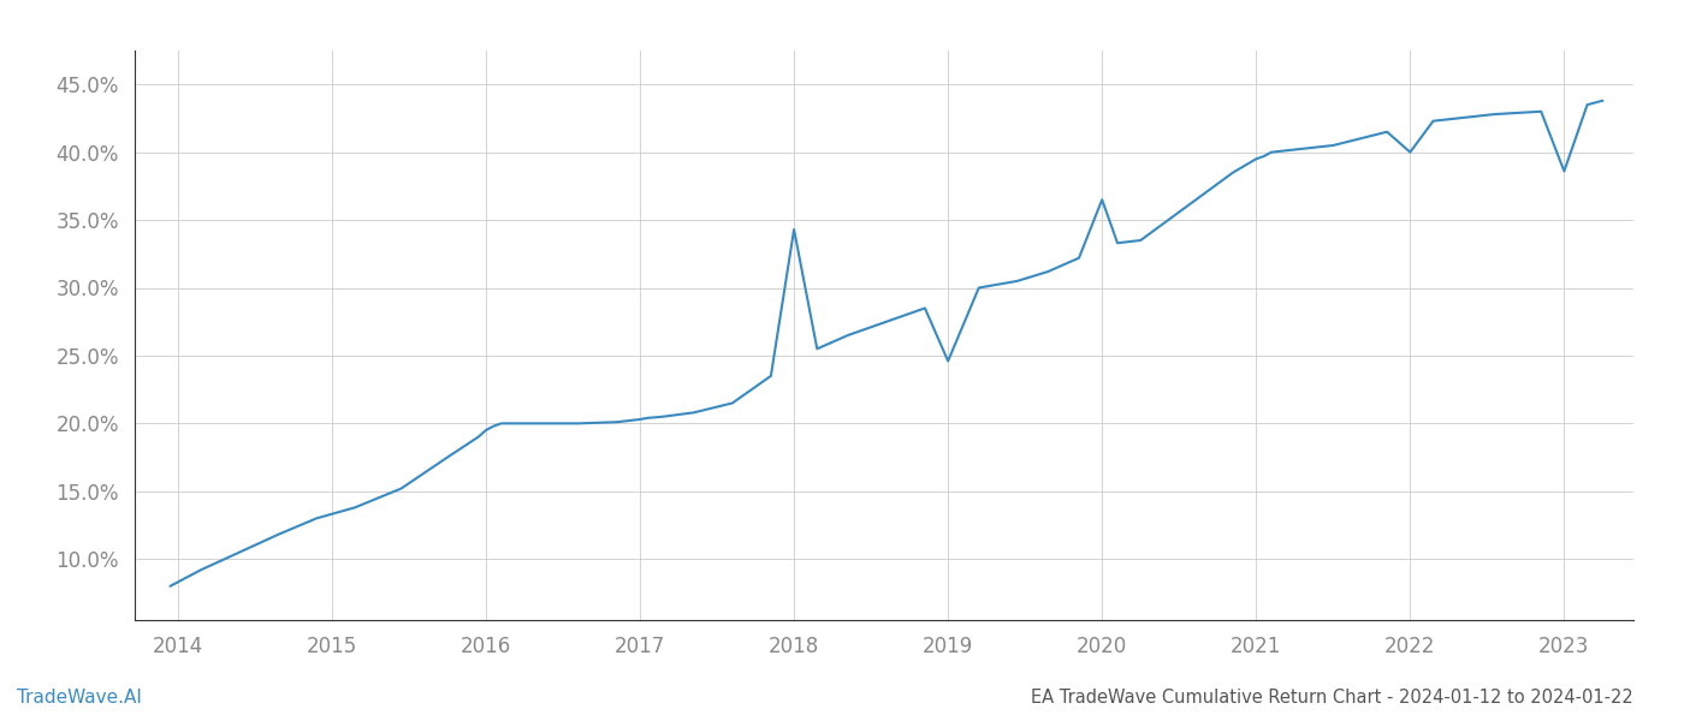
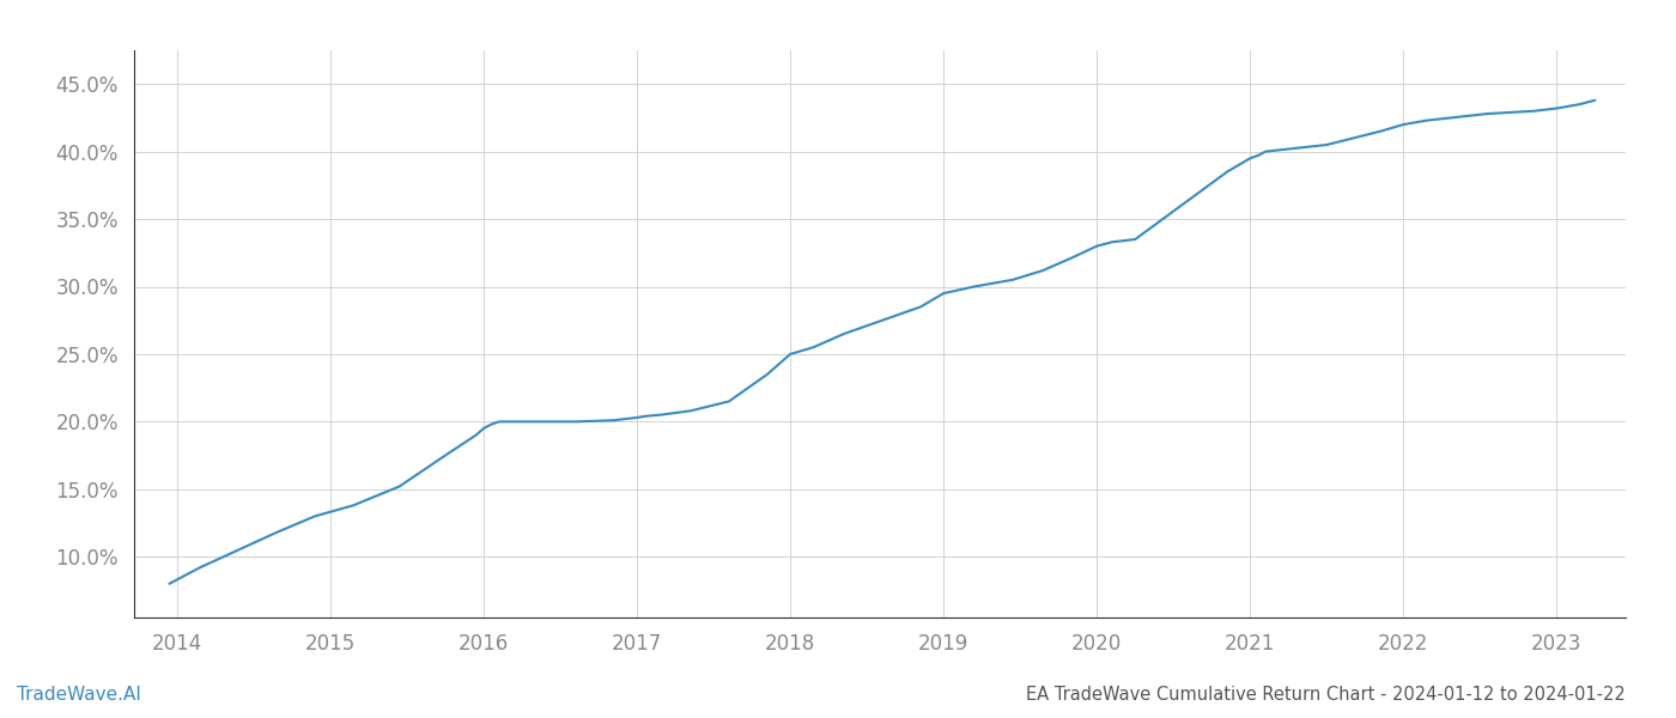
2018: 34.3% -> 25.0%
2019: 24.6% -> 29.5%
2020: 36.5% -> 33.0%
2022: 40.0% -> 42.0%
2023: 38.6% -> 43.2%
